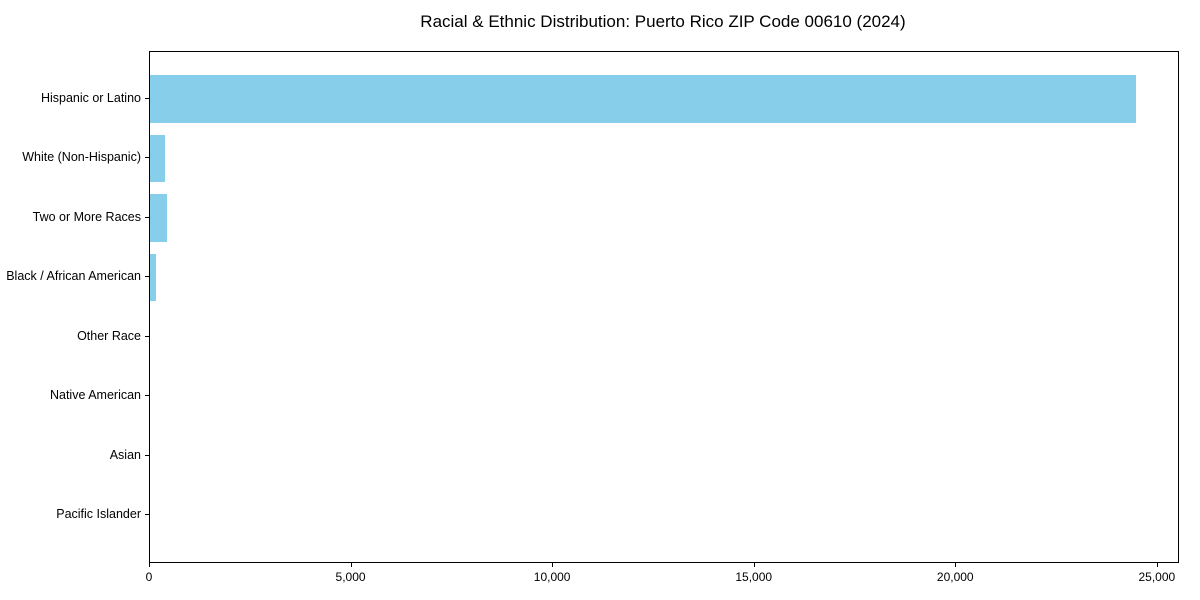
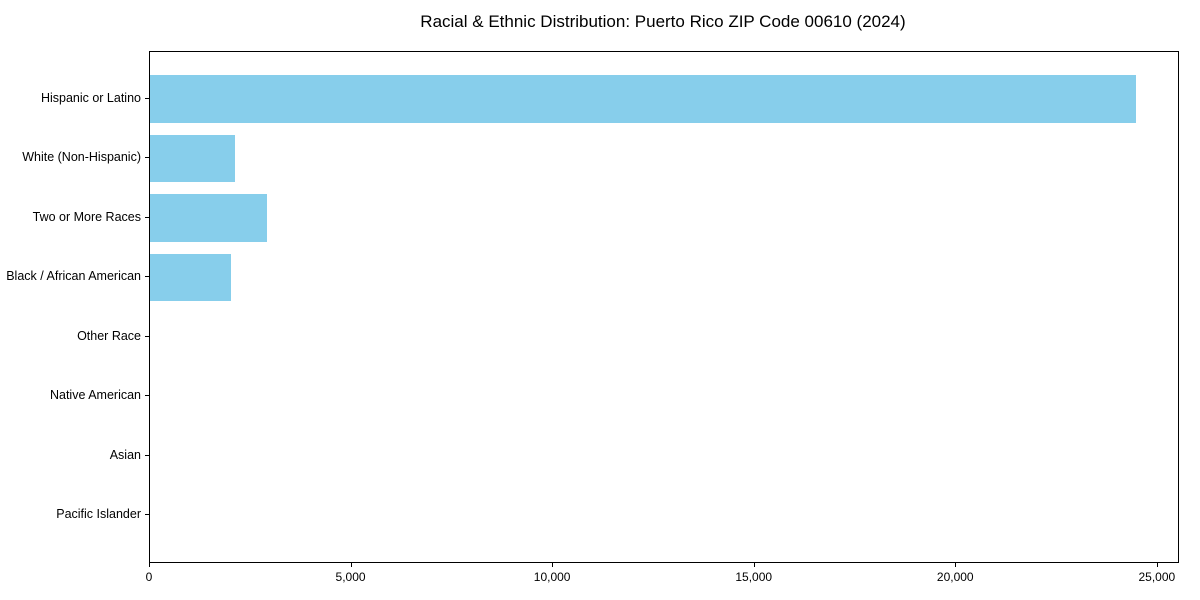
White (Non-Hispanic): 400 -> 2100
Two or More Races: 400 -> 2900
Black / African American: 200 -> 2000
